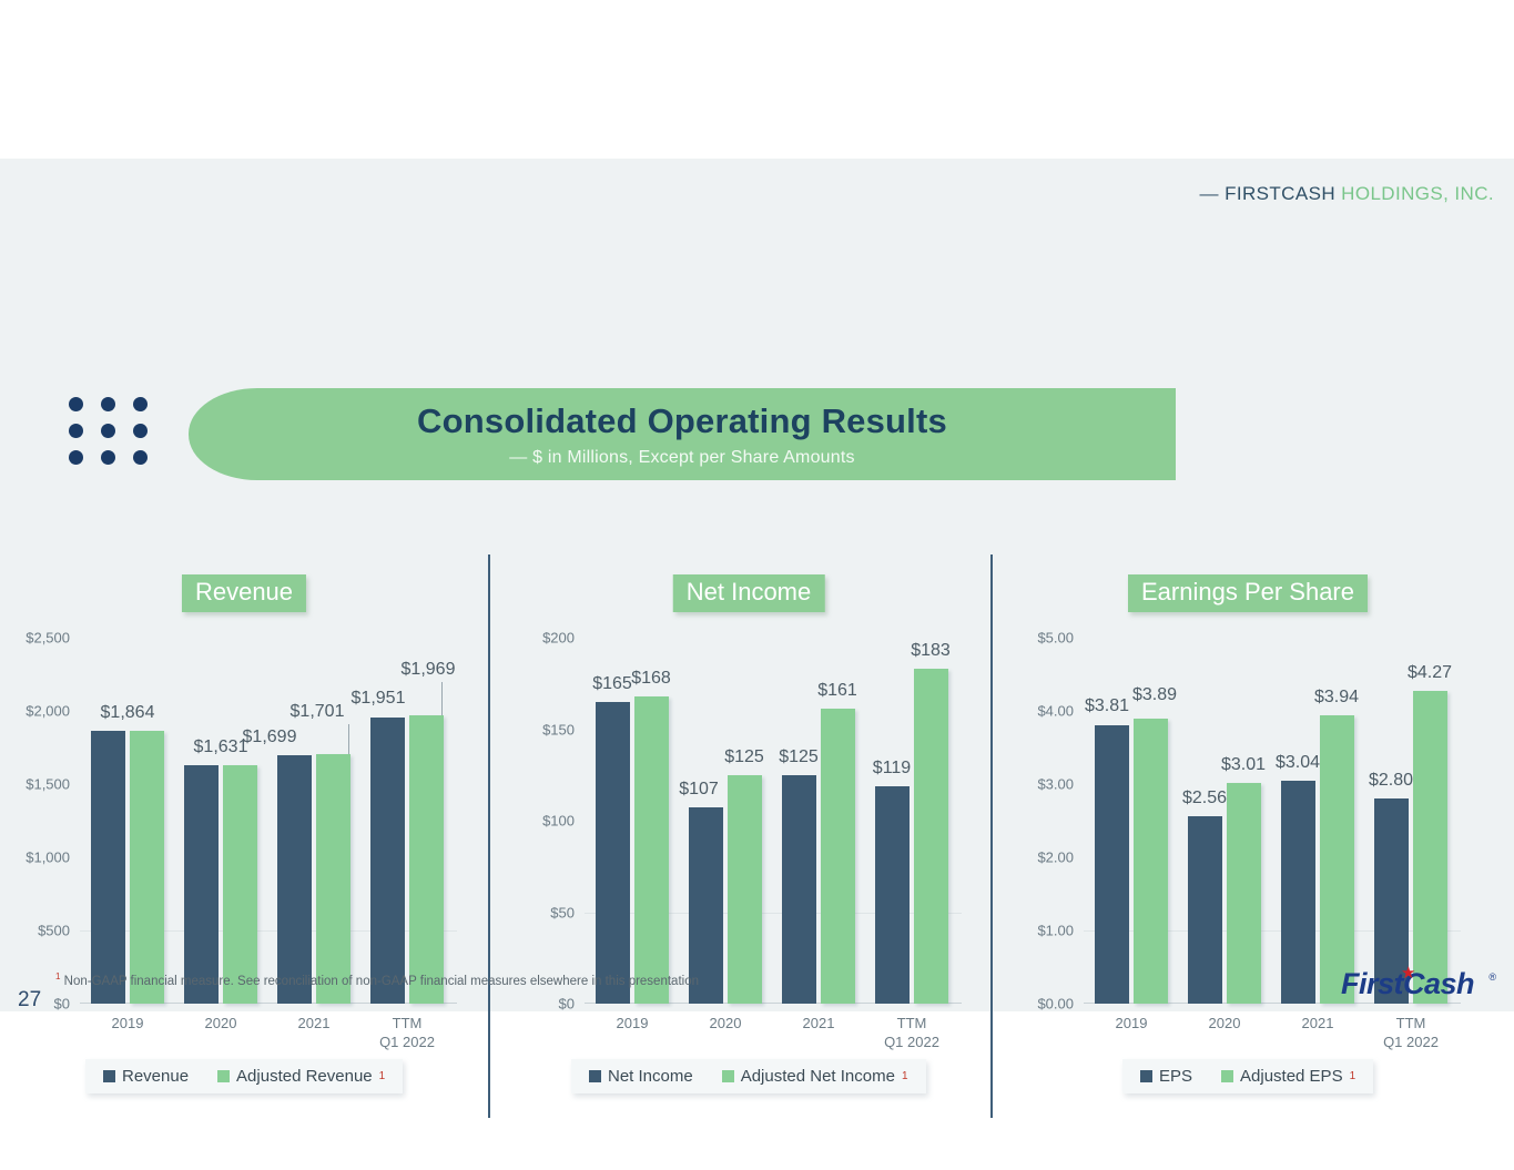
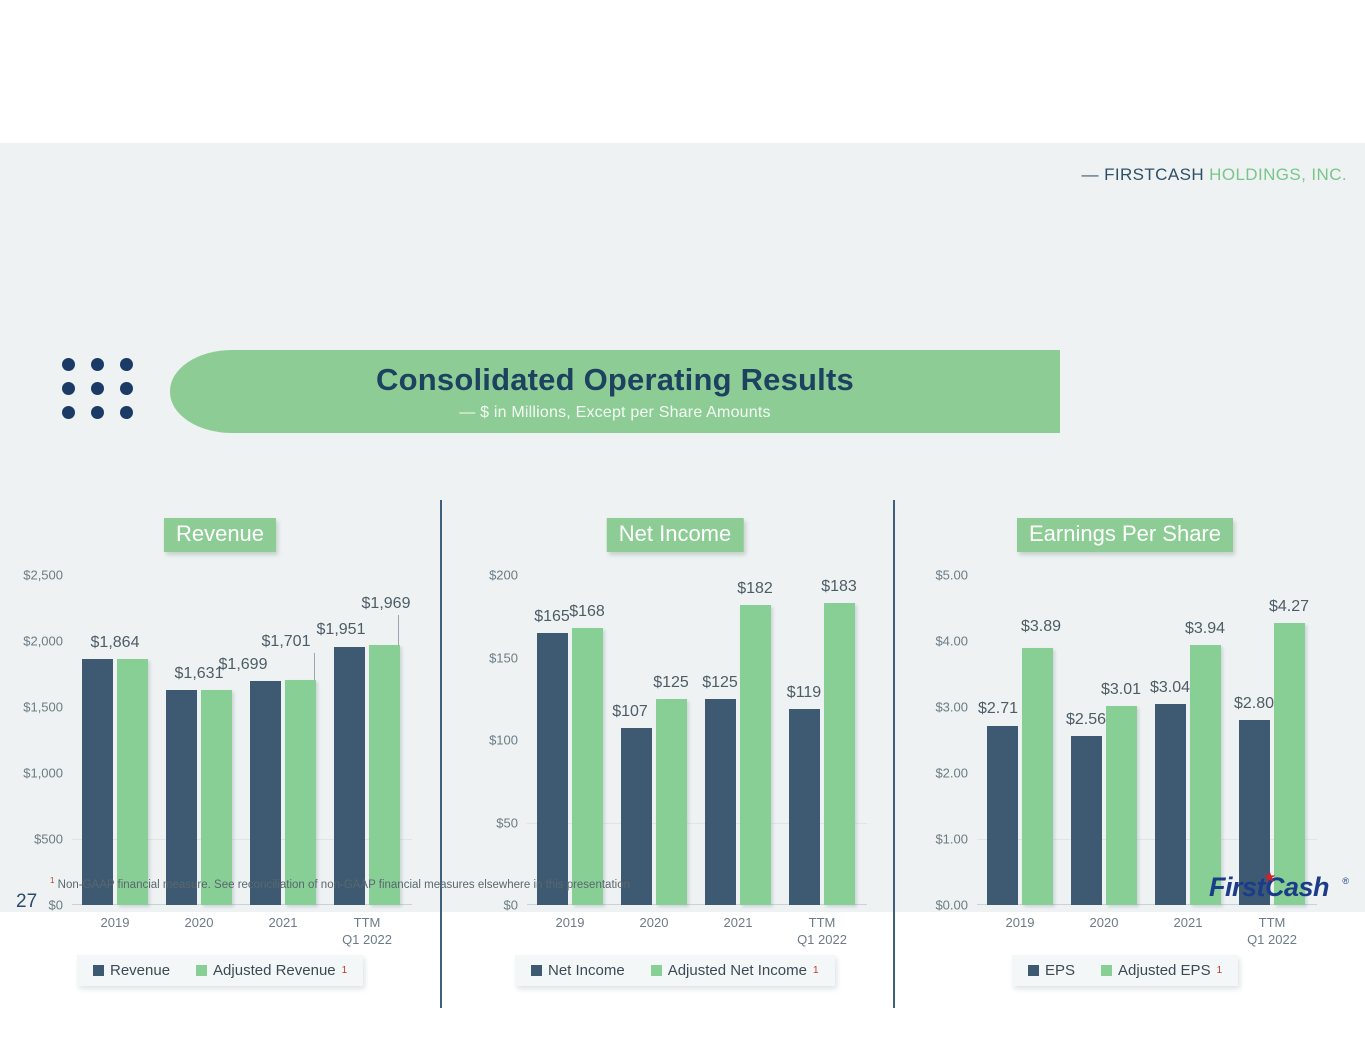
Net Income/Adjusted Net Income/2021: $161 -> $182
Earnings Per Share/EPS/2019: $3.81 -> $2.71
